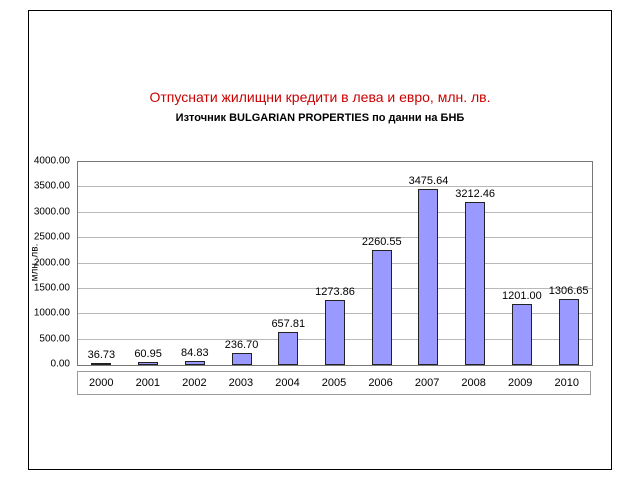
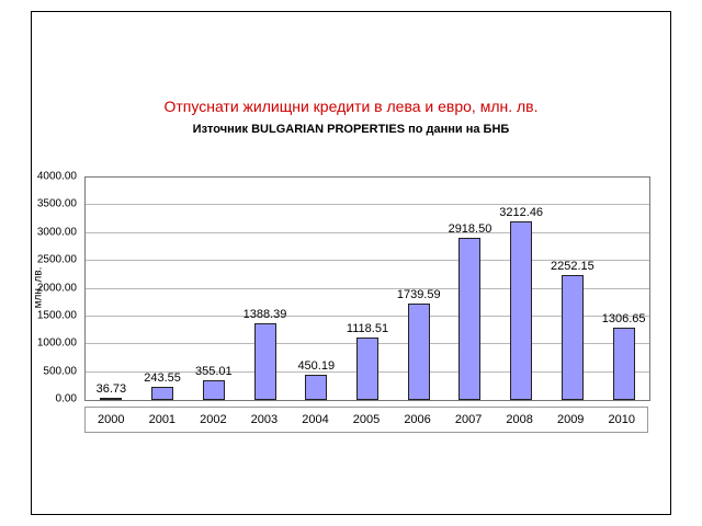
2001: 60.95 -> 243.55
2002: 84.83 -> 355.01
2003: 236.70 -> 1388.39
2004: 657.81 -> 450.19
2005: 1273.86 -> 1118.51
2006: 2260.55 -> 1739.59
2007: 3475.64 -> 2918.50
2009: 1201.00 -> 2252.15
